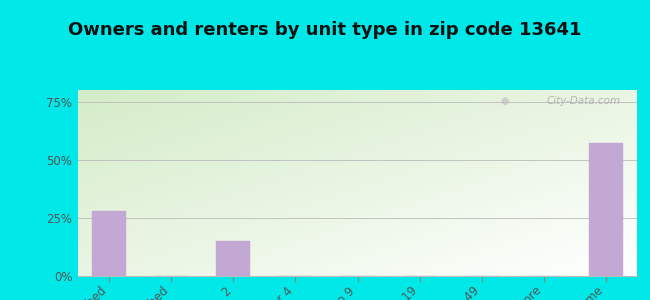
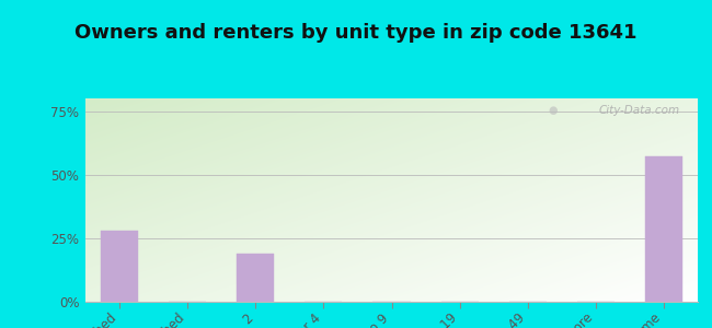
2: 15% -> 19%
